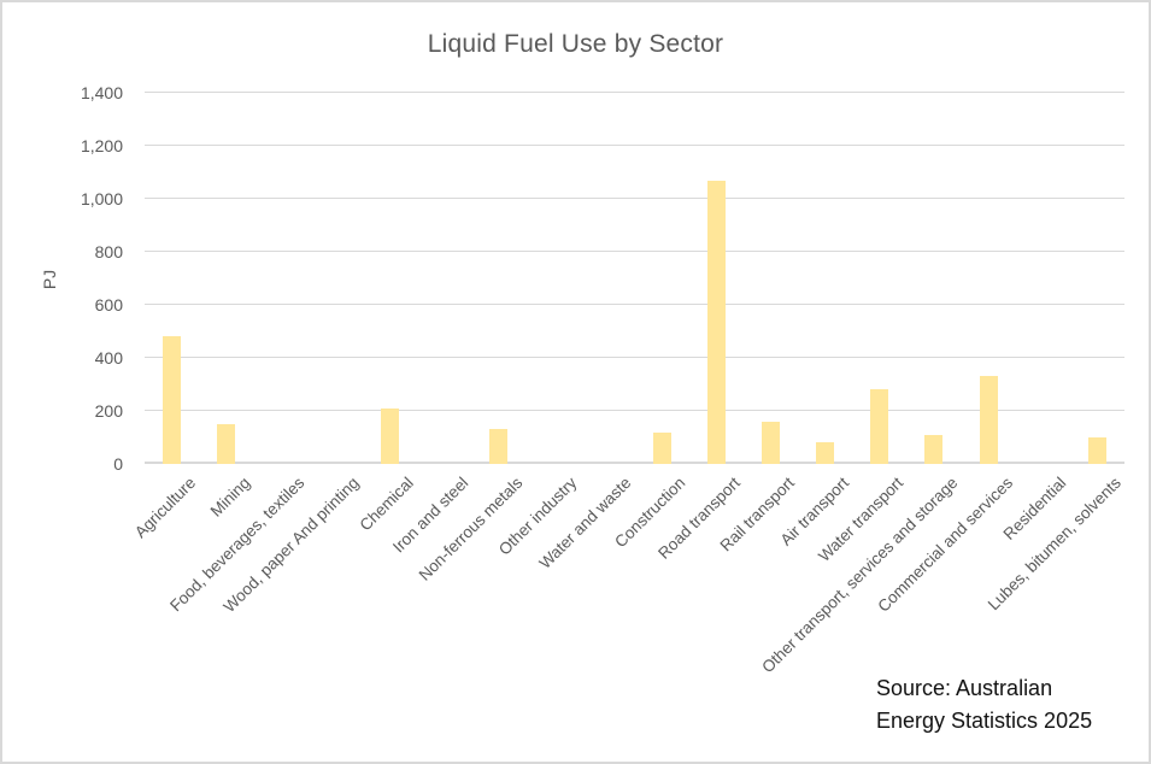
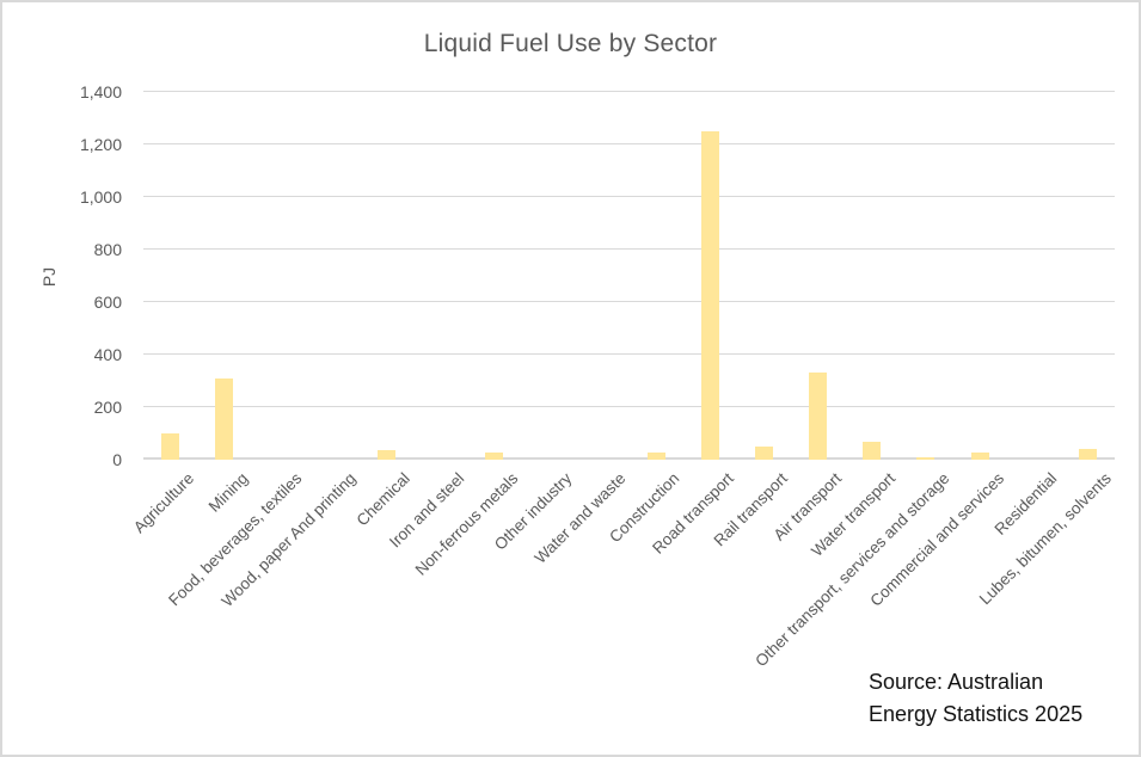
Agriculture: 480 -> 100
Mining: 150 -> 310
Chemical: 210 -> 40
Non-ferrous metals: 130 -> 30
Construction: 120 -> 30
Road transport: 1070 -> 1250
Rail transport: 160 -> 50
Air transport: 80 -> 330
Water transport: 280 -> 70
Other transport, services and storage: 110 -> 10
Commercial and services: 330 -> 30
Lubes, bitumen, solvents: 100 -> 40
